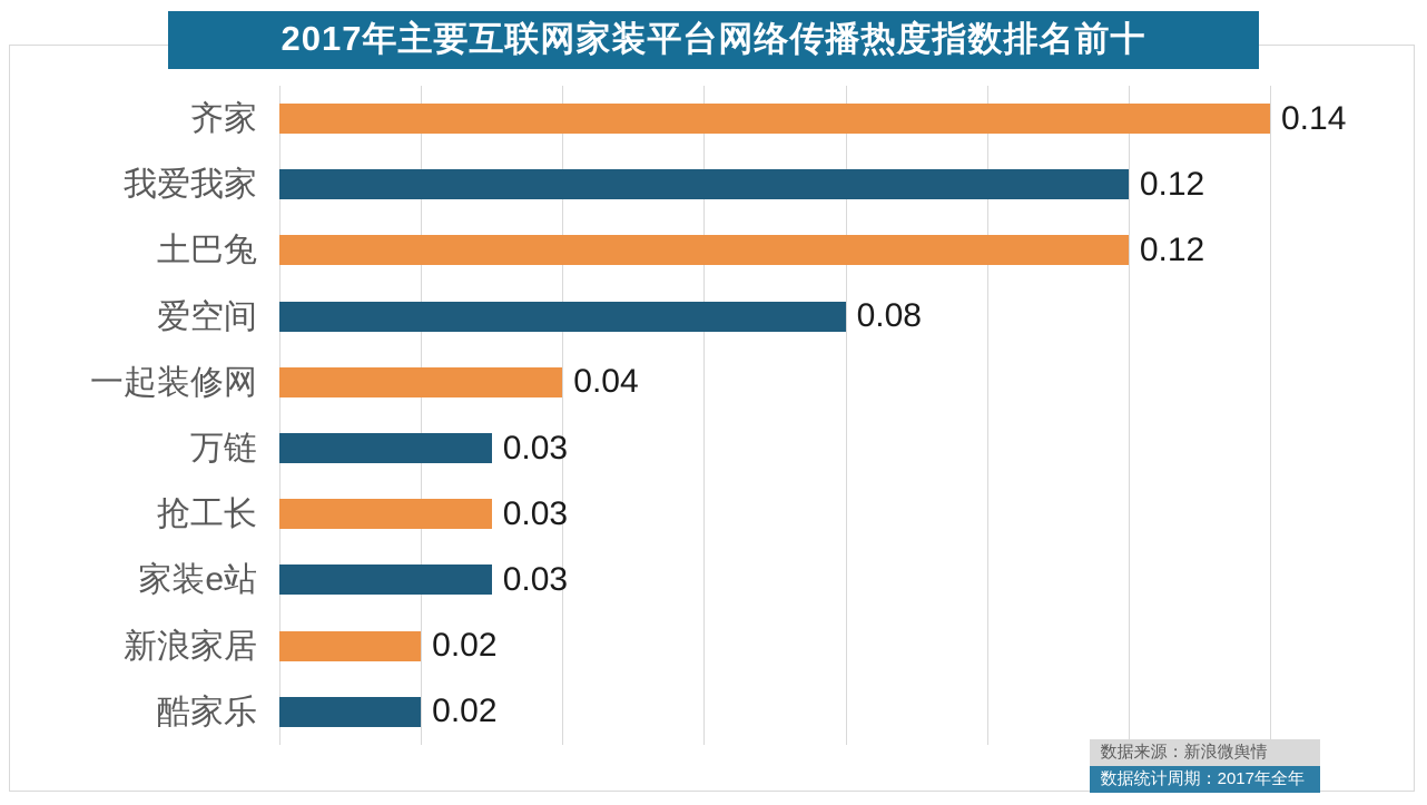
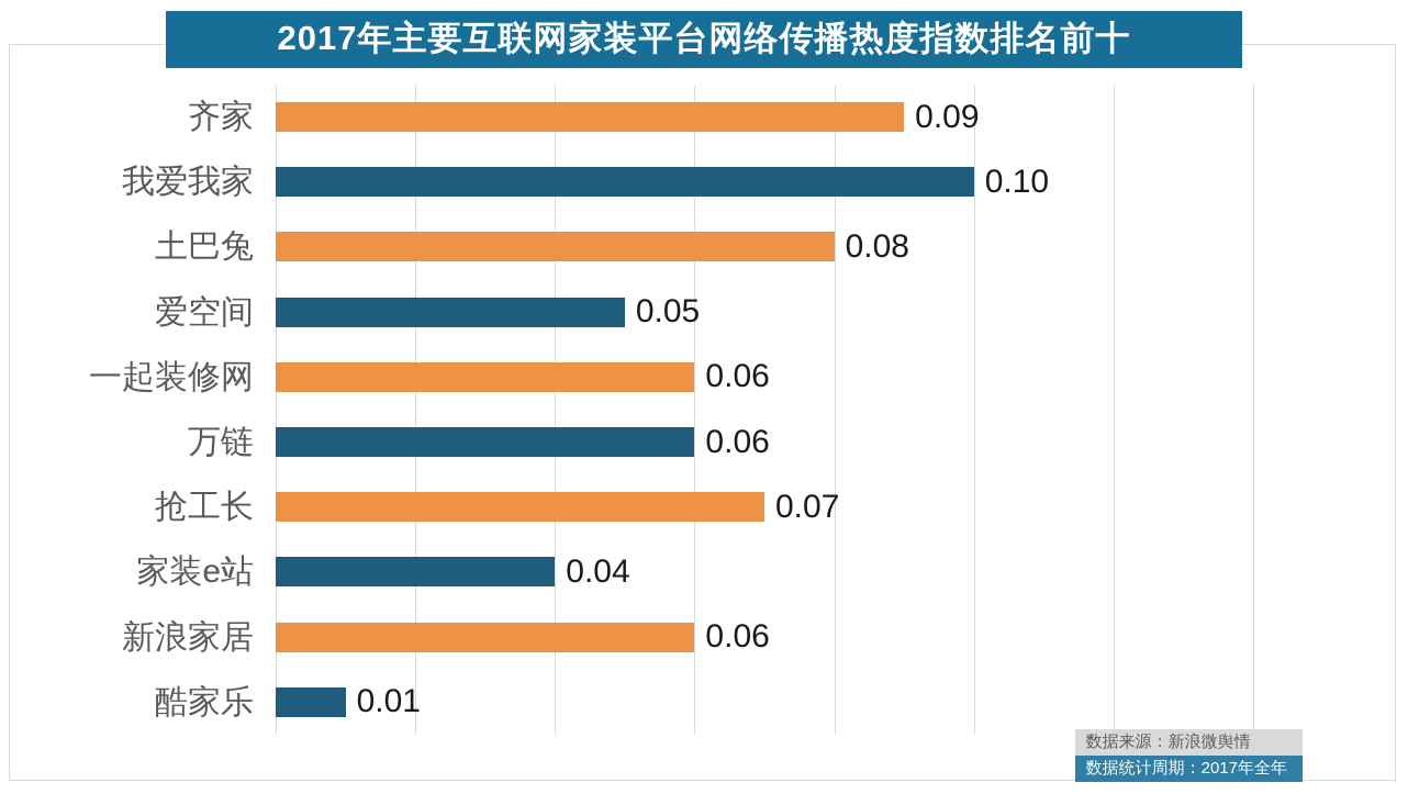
齐家: 0.14 -> 0.09
我爱我家: 0.12 -> 0.10
土巴兔: 0.12 -> 0.08
爱空间: 0.08 -> 0.05
一起装修网: 0.04 -> 0.06
万链: 0.03 -> 0.06
抢工长: 0.03 -> 0.07
家装e站: 0.03 -> 0.04
新浪家居: 0.02 -> 0.06
酷家乐: 0.02 -> 0.01
